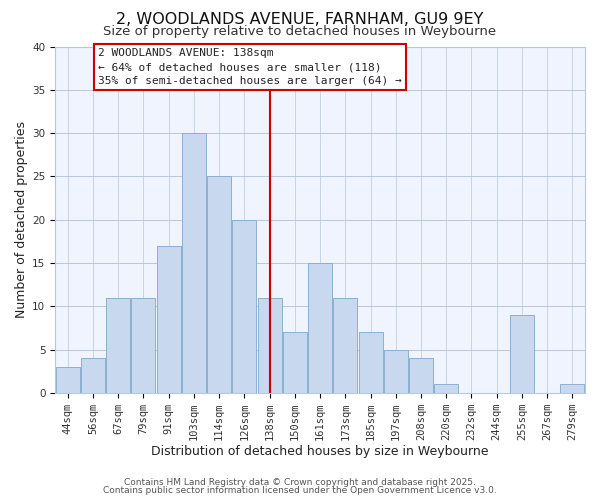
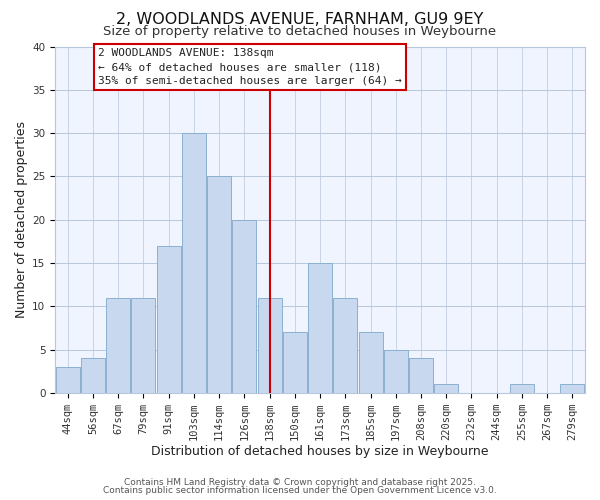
255sqm: 9 -> 1
